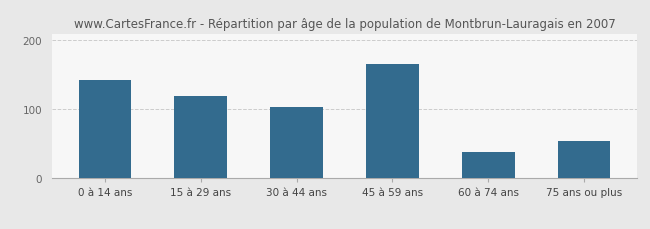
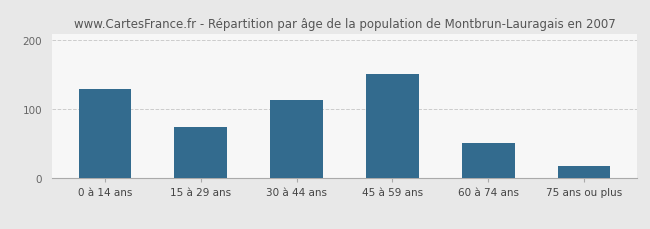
0 à 14 ans: 142 -> 130
15 à 29 ans: 120 -> 75
30 à 44 ans: 104 -> 113
45 à 59 ans: 166 -> 152
60 à 74 ans: 38 -> 52
75 ans ou plus: 54 -> 18
